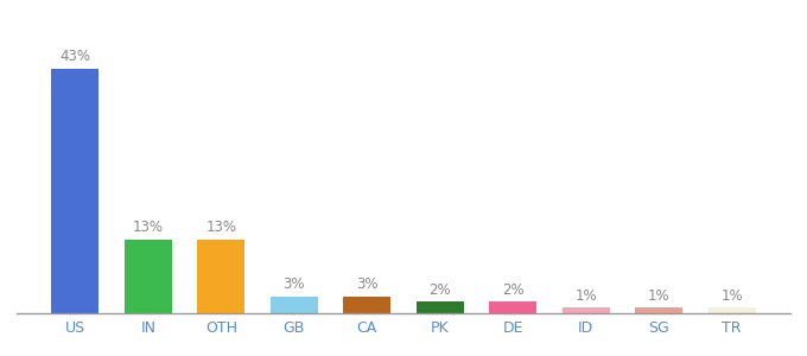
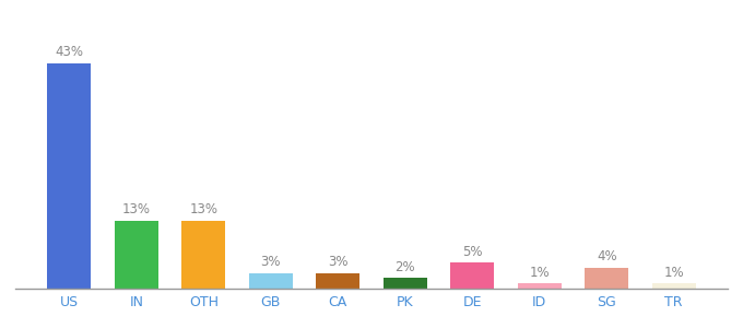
DE: 2% -> 5%
SG: 1% -> 4%
